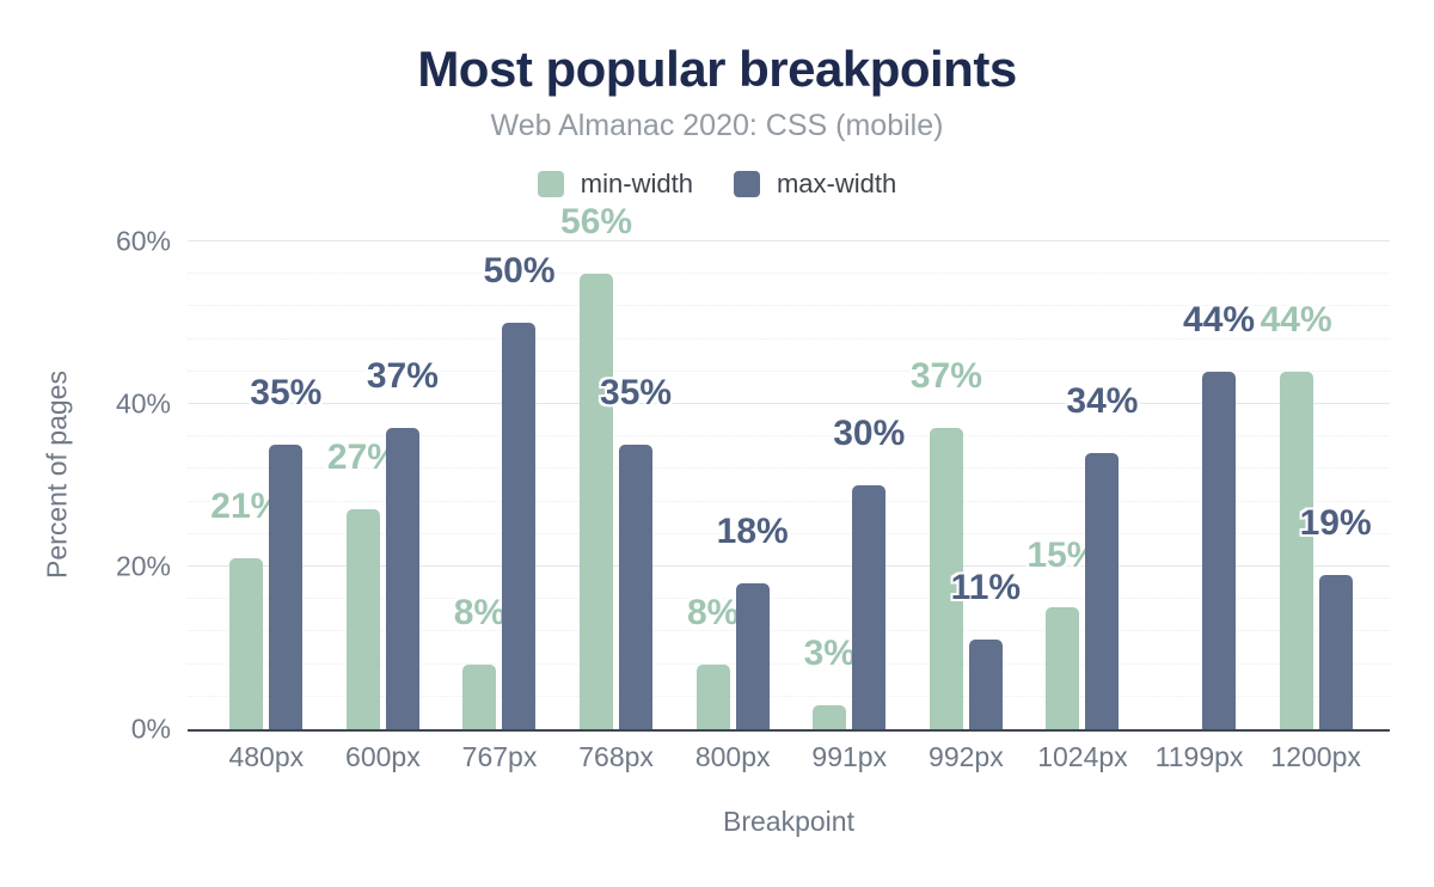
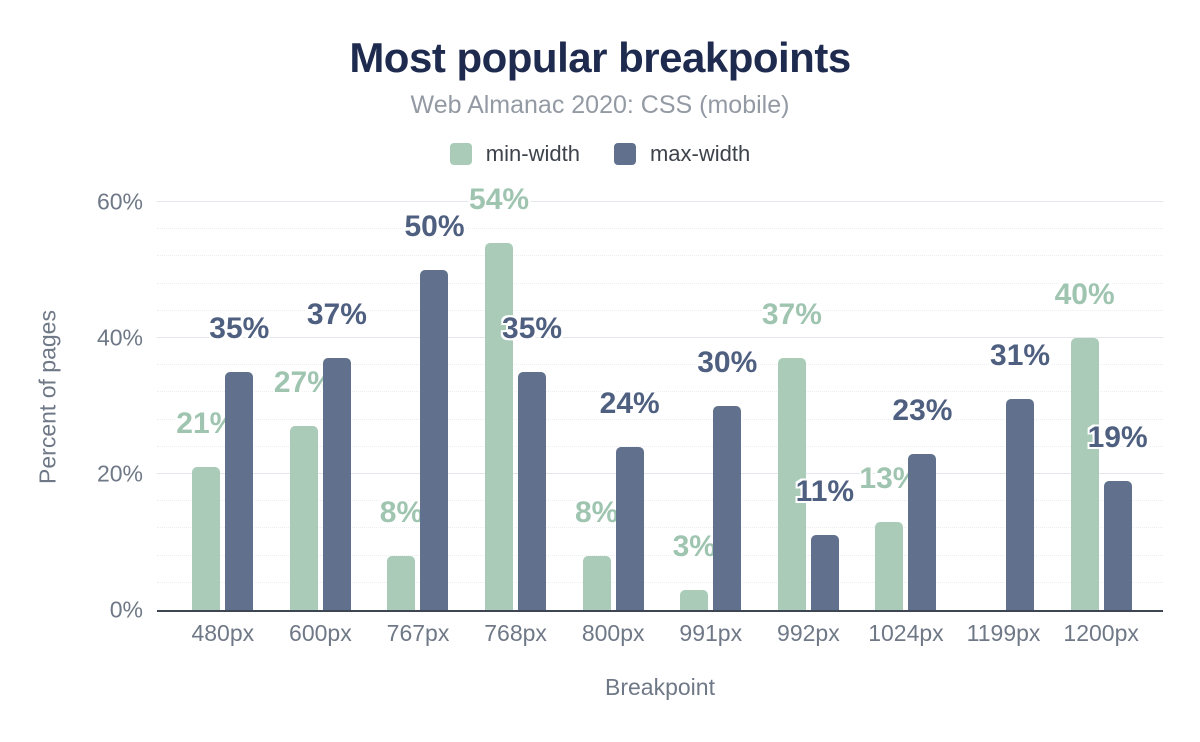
min-width/768px: 56% -> 54%
max-width/800px: 18% -> 24%
min-width/1024px: 15% -> 13%
max-width/1024px: 34% -> 23%
max-width/1199px: 44% -> 31%
min-width/1200px: 44% -> 40%
